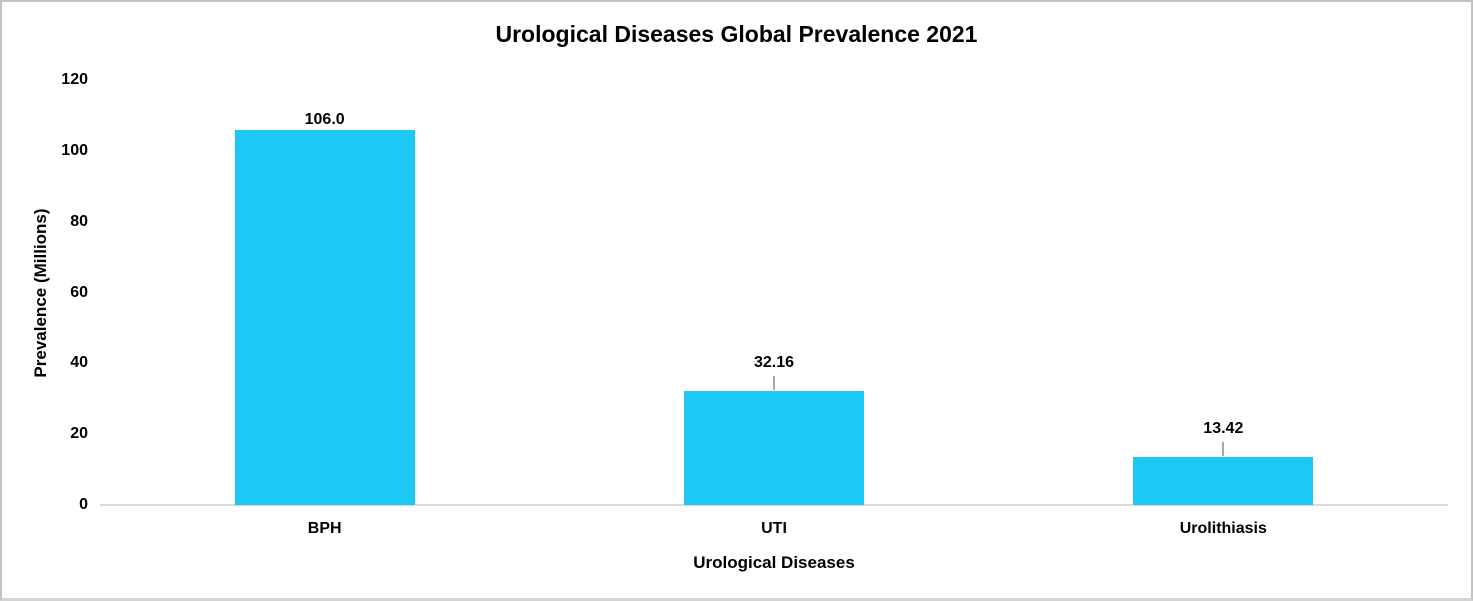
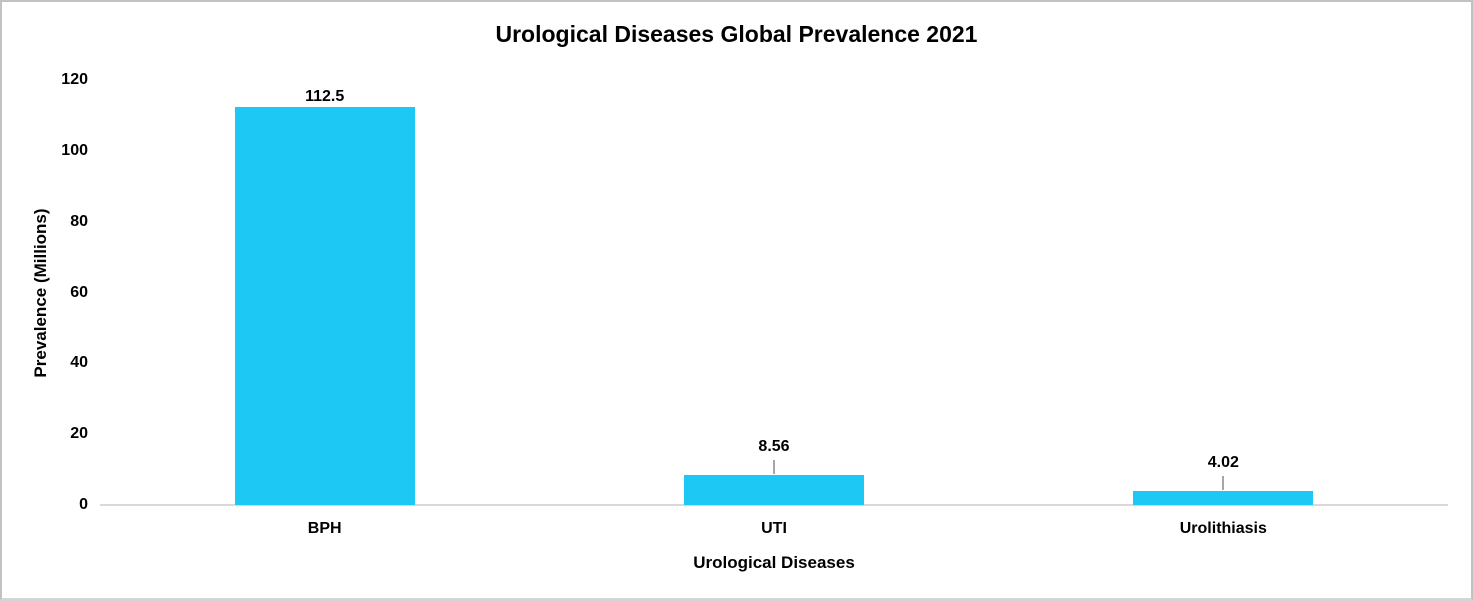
BPH: 106.0 -> 112.5
UTI: 32.16 -> 8.56
Urolithiasis: 13.42 -> 4.02
